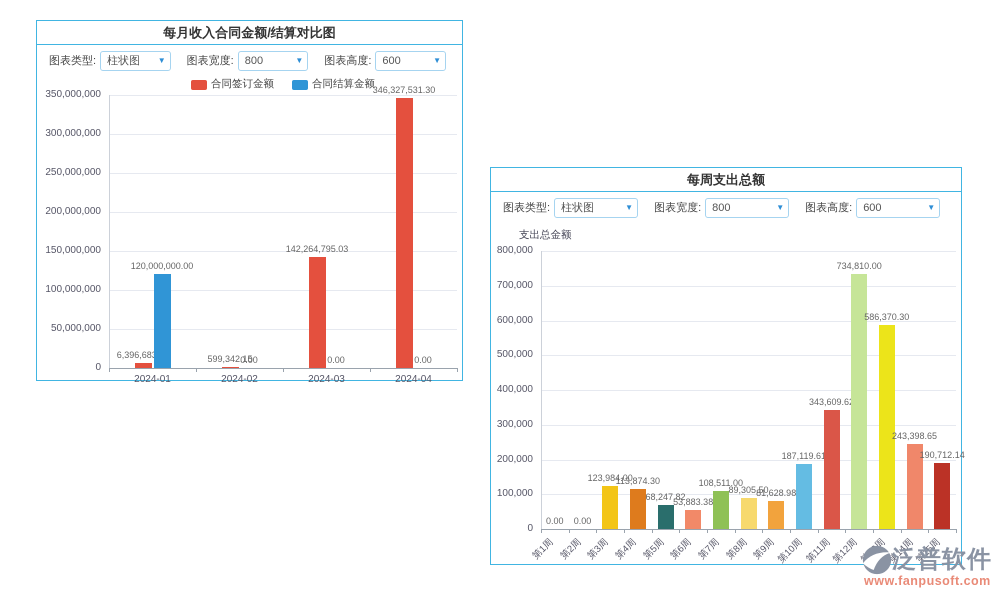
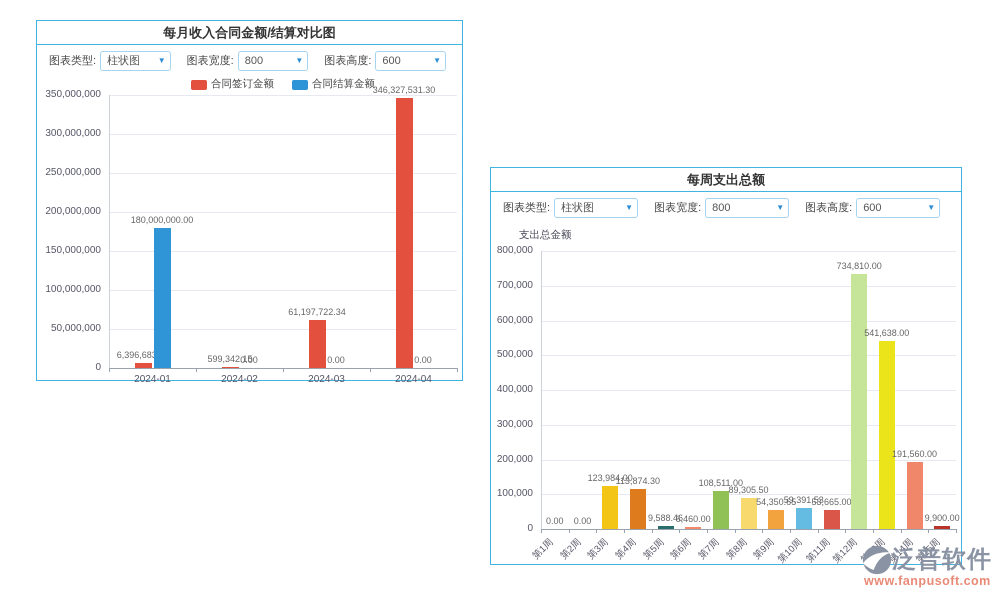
每月收入合同金额/结算对比图/合同结算金额/2024-01: 120,000,000.00 -> 180,000,000.00
每月收入合同金额/结算对比图/合同签订金额/2024-03: 142,264,795.03 -> 61,197,722.34
每周支出总额/第5周: 68,247.82 -> 9,588.46
每周支出总额/第6周: 53,883.38 -> 6,460.00
每周支出总额/第9周: 81,628.98 -> 54,350.65
每周支出总额/第10周: 187,119.61 -> 59,391.53
每周支出总额/第11周: 343,609.62 -> 53,665.00
每周支出总额/第13周: 586,370.30 -> 541,638.00
每周支出总额/第14周: 243,398.65 -> 191,560.00
每周支出总额/第15周: 190,712.14 -> 9,900.00
